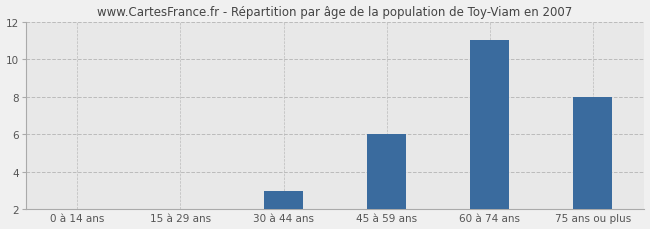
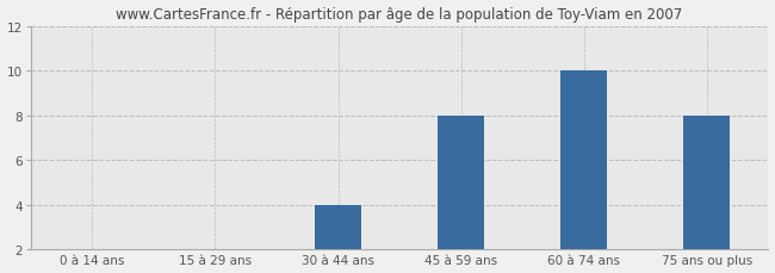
30 à 44 ans: 3 -> 4
45 à 59 ans: 6 -> 8
60 à 74 ans: 11 -> 10
